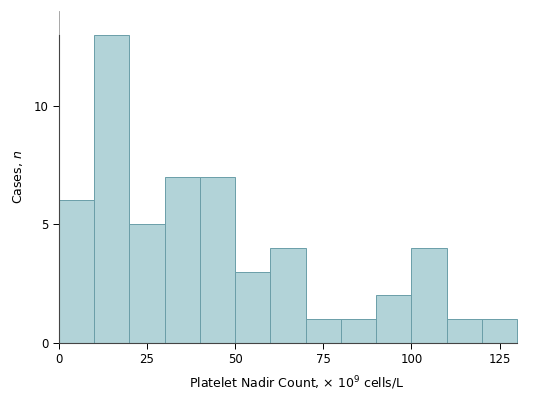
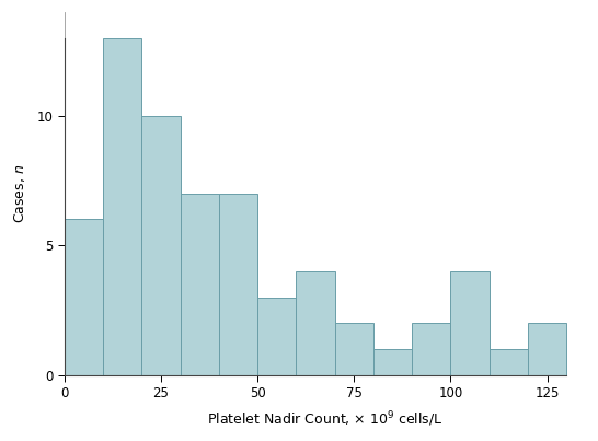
25: 5 -> 10
75: 1 -> 2
125: 1 -> 2
